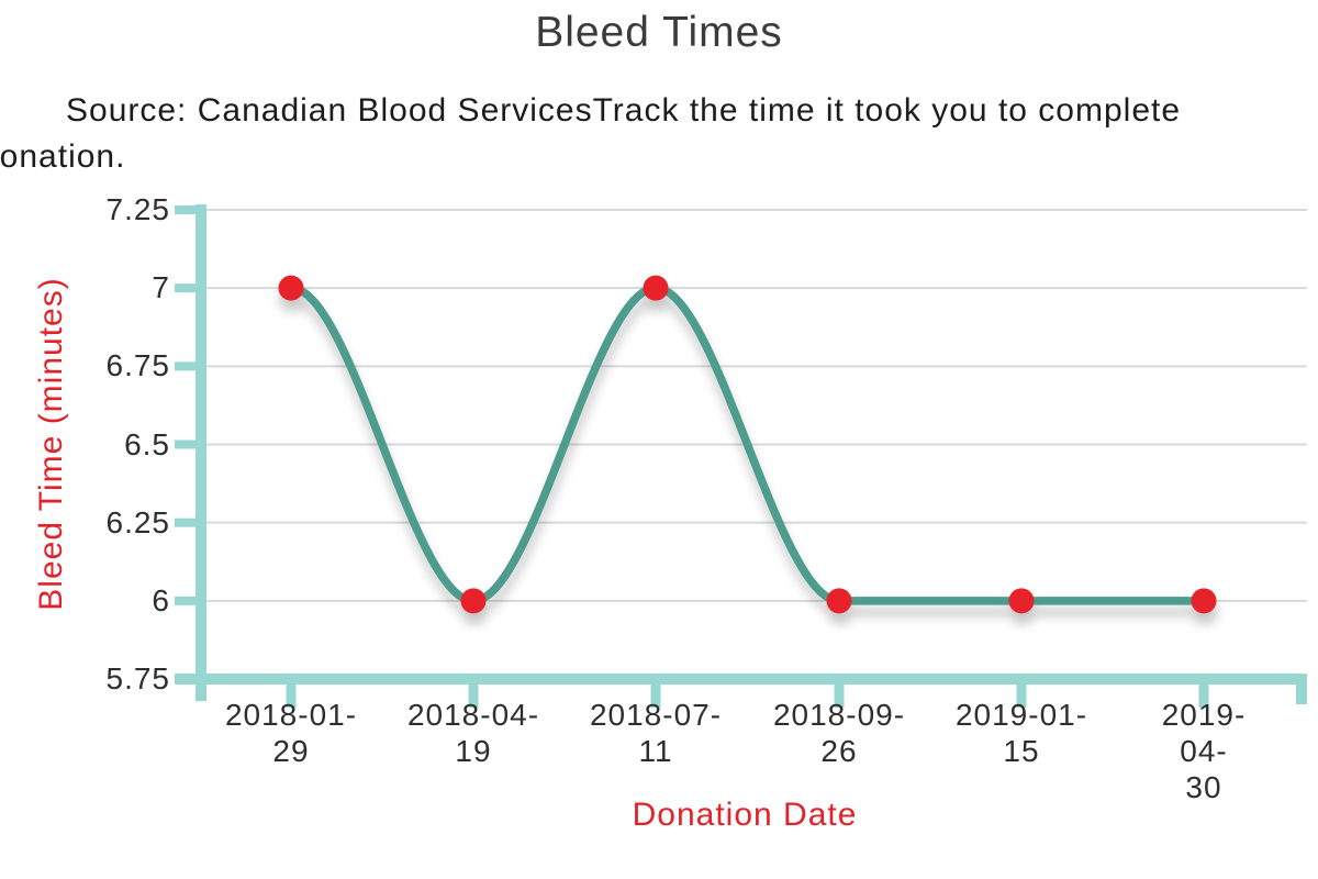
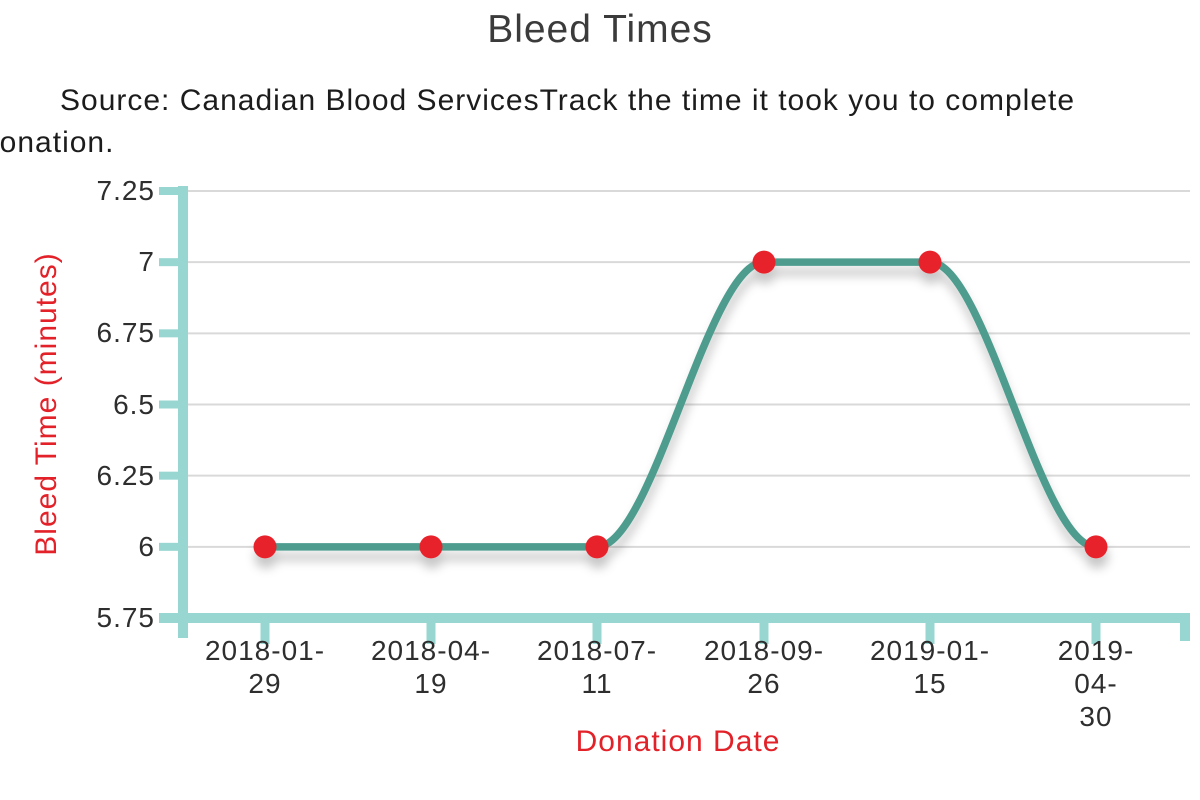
2018-01-29: 7 -> 6
2018-07-11: 7 -> 6
2018-09-26: 6 -> 7
2019-01-15: 6 -> 7
